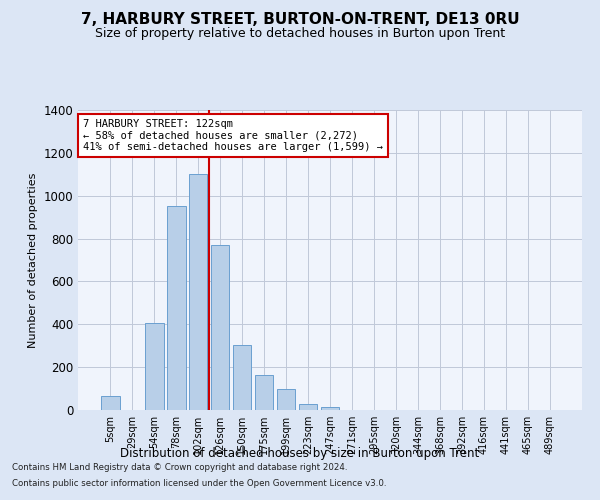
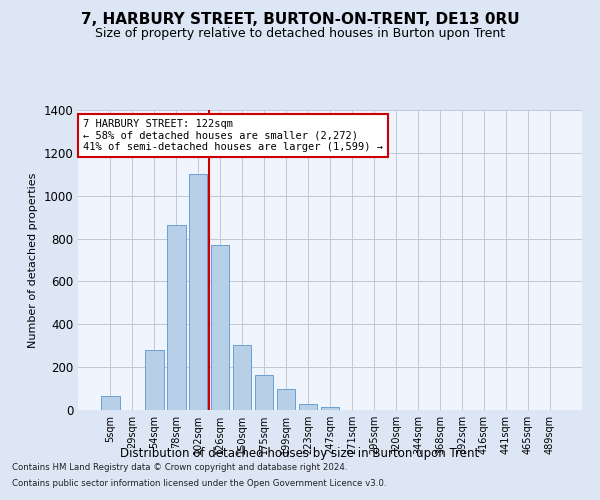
54sqm: 405 -> 280
78sqm: 950 -> 865
